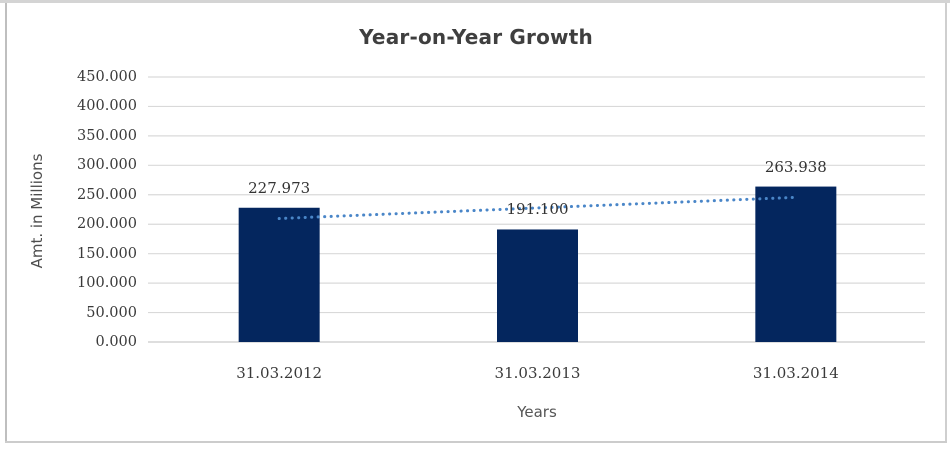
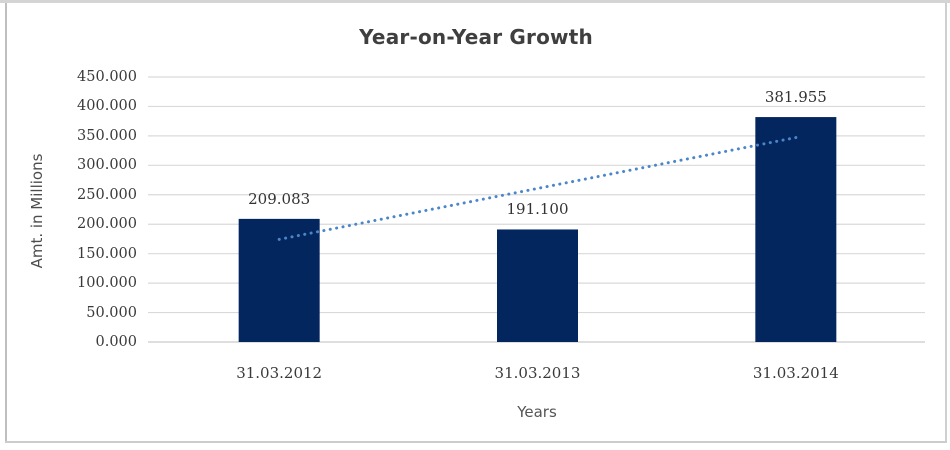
31.03.2012: 227.973 -> 209.083
31.03.2014: 263.938 -> 381.955
